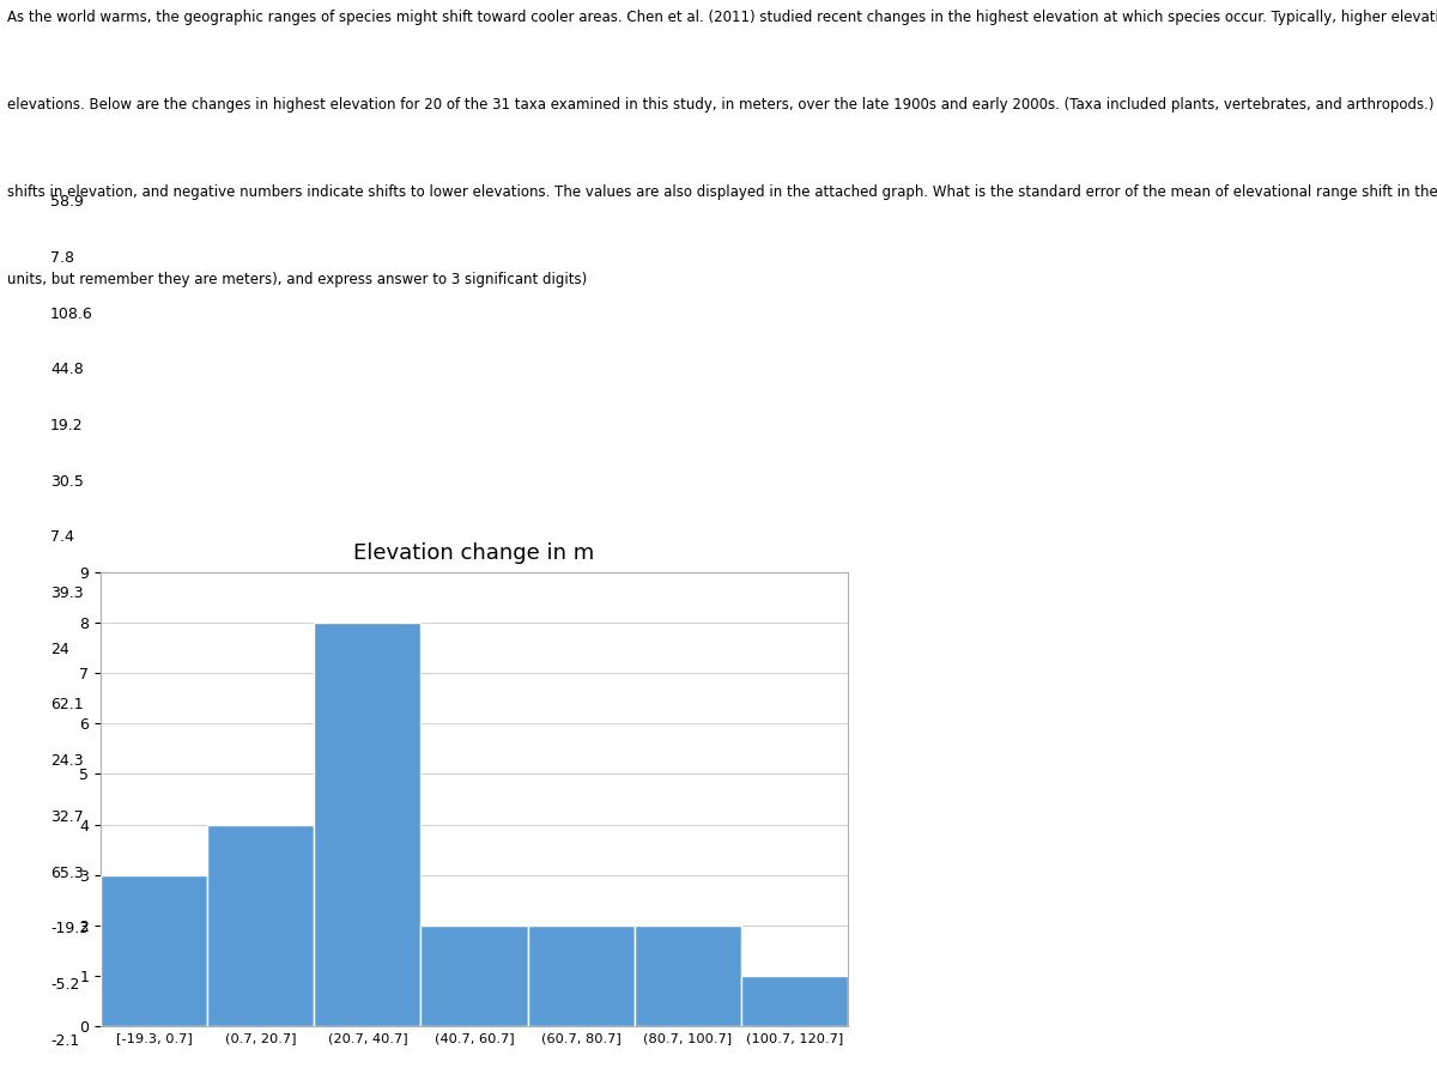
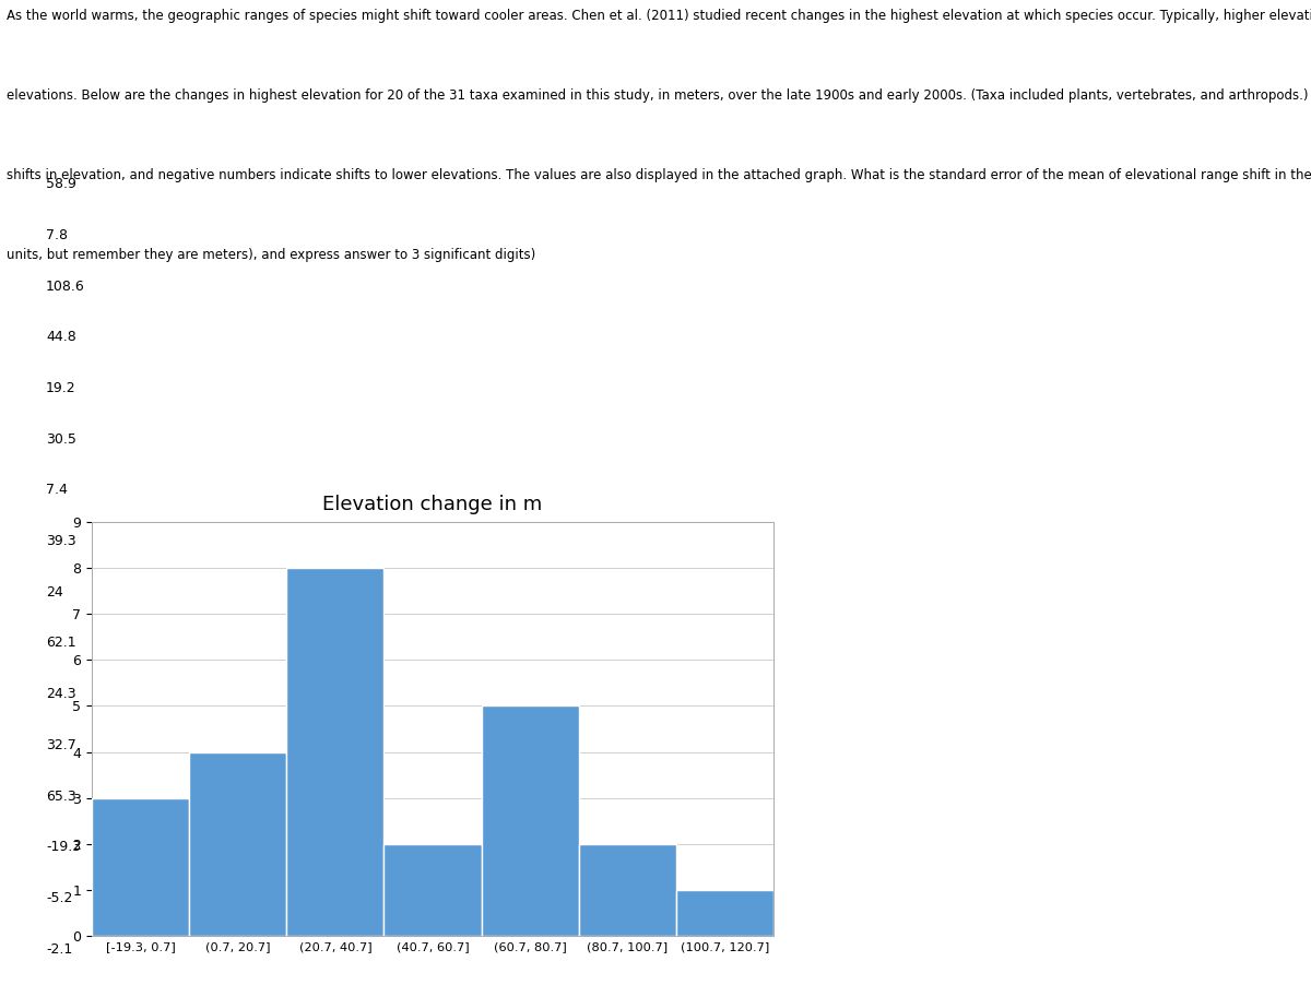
(60.7, 80.7]: 2 -> 5
